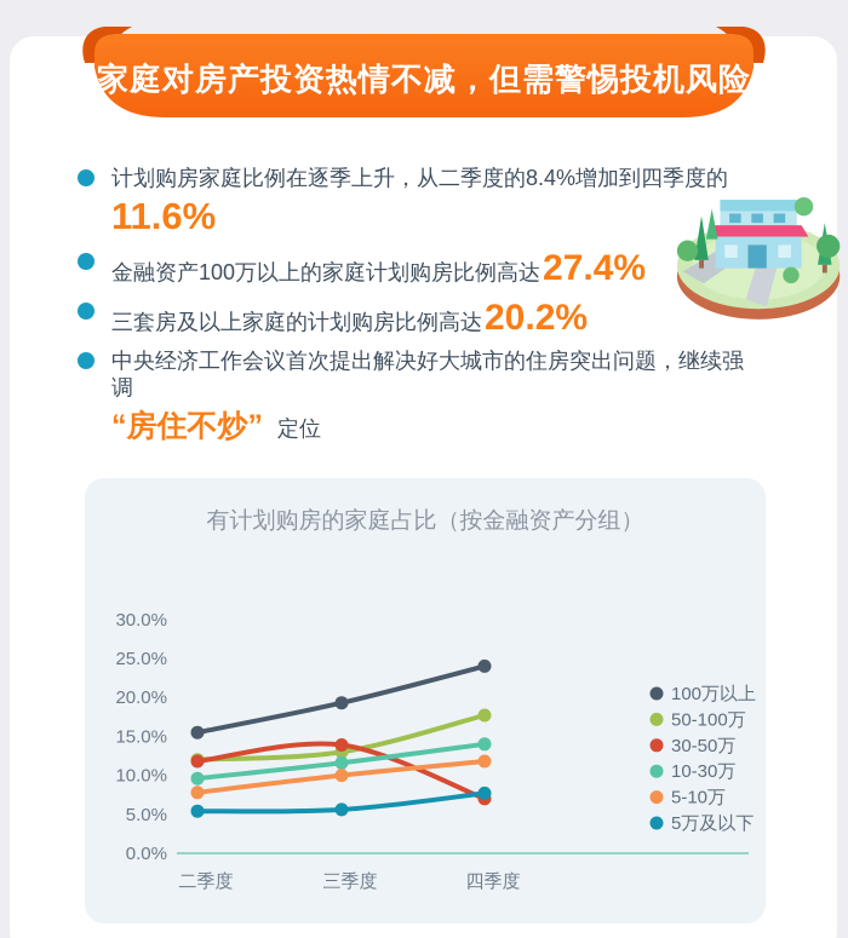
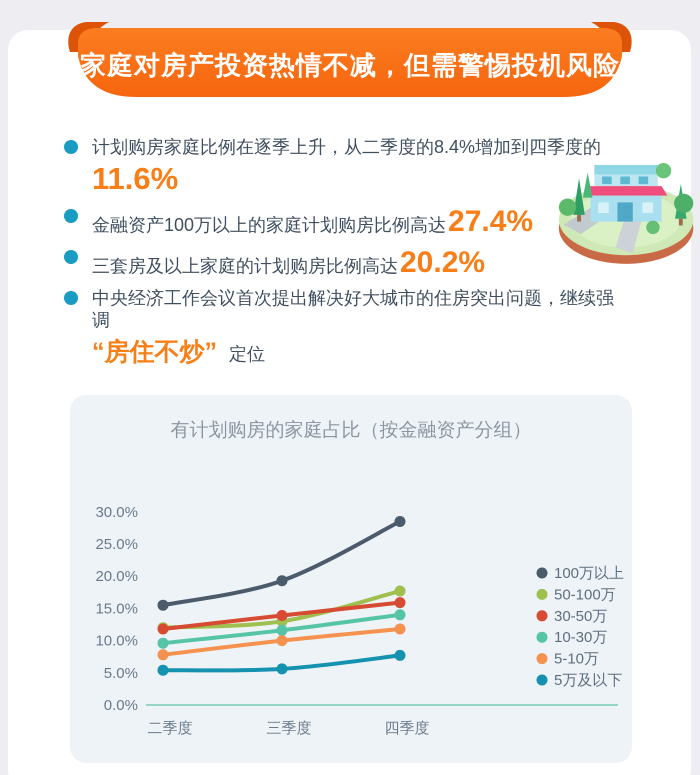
100万以上/四季度: 24% -> 28%
30-50万/四季度: 7% -> 16%
